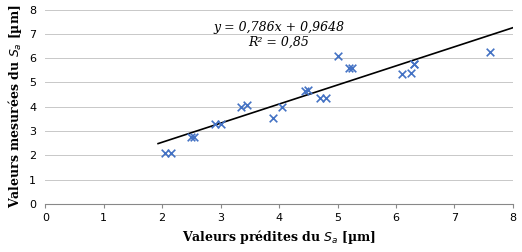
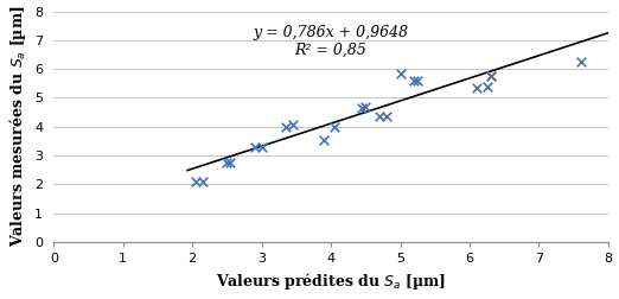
5: 6.10 -> 5.85
